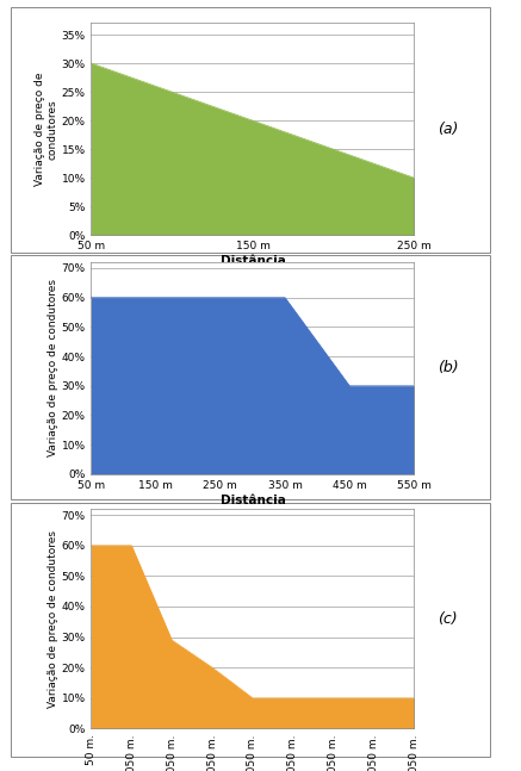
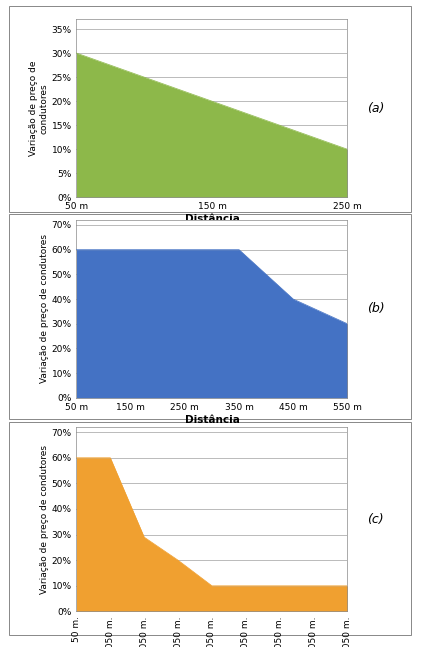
450 m: 30% -> 40%
